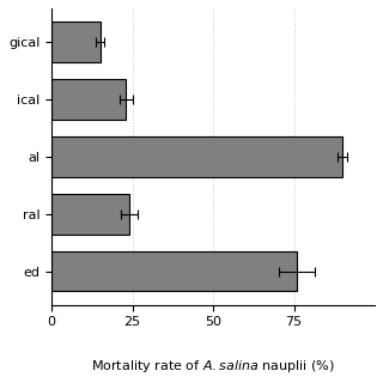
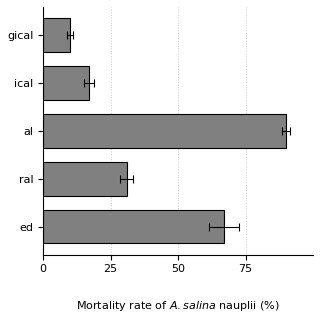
gical: 15 -> 10
ical: 23 -> 17
ral: 24 -> 31
ed: 76 -> 67
